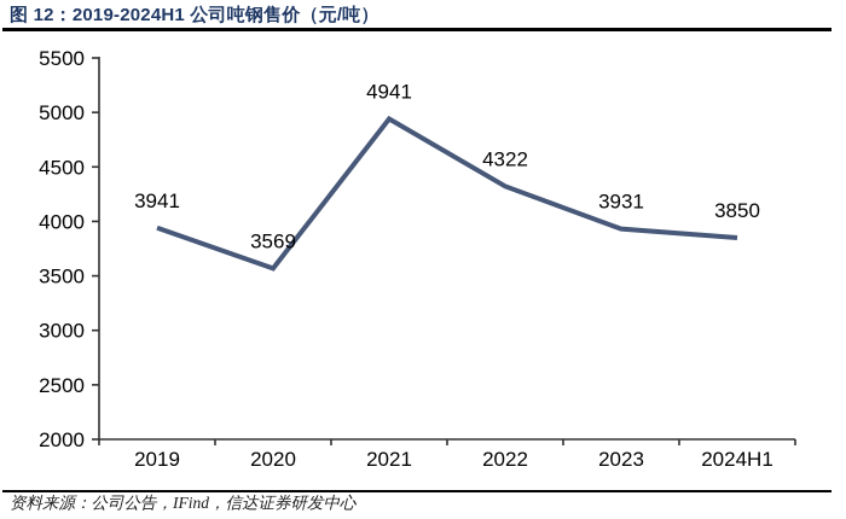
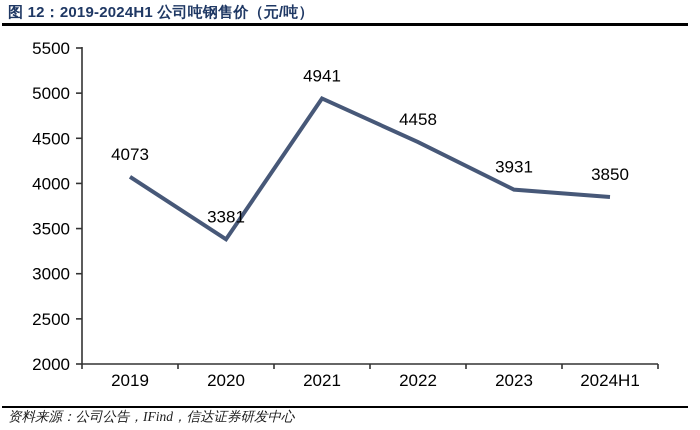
2019: 3941 -> 4073
2020: 3569 -> 3381
2022: 4322 -> 4458
